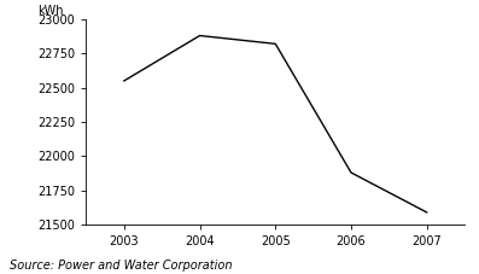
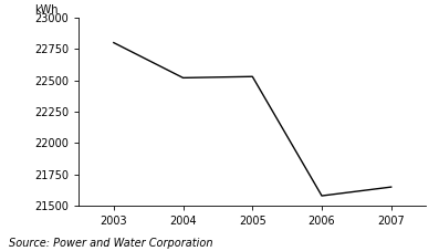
2003: 22550 -> 22800
2004: 22880 -> 22520
2005: 22820 -> 22530
2006: 21880 -> 21580
2007: 21590 -> 21650
